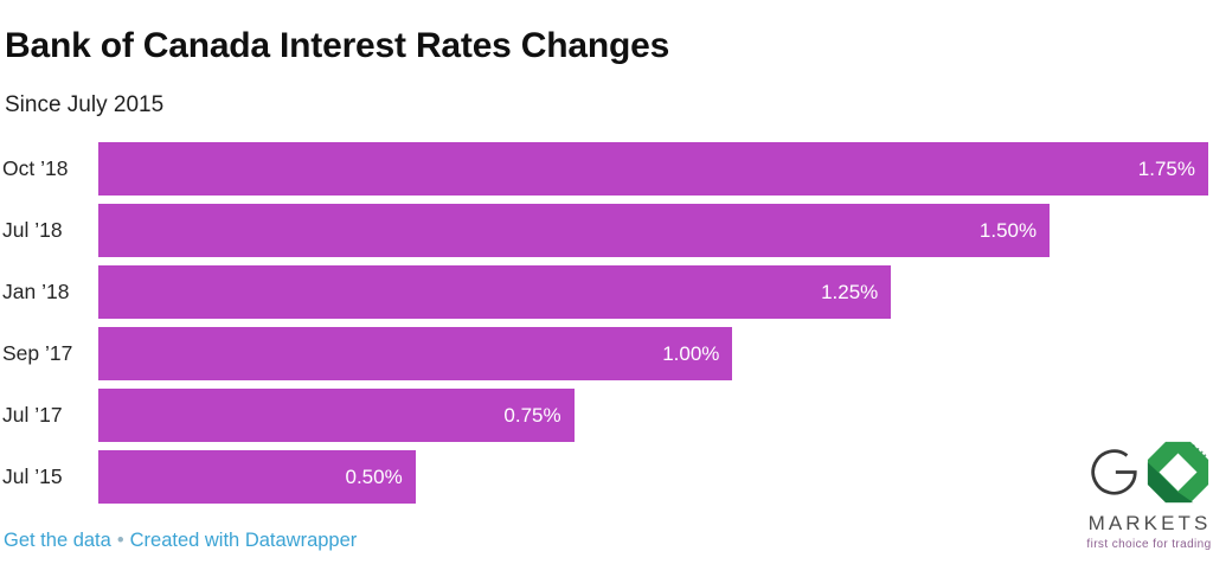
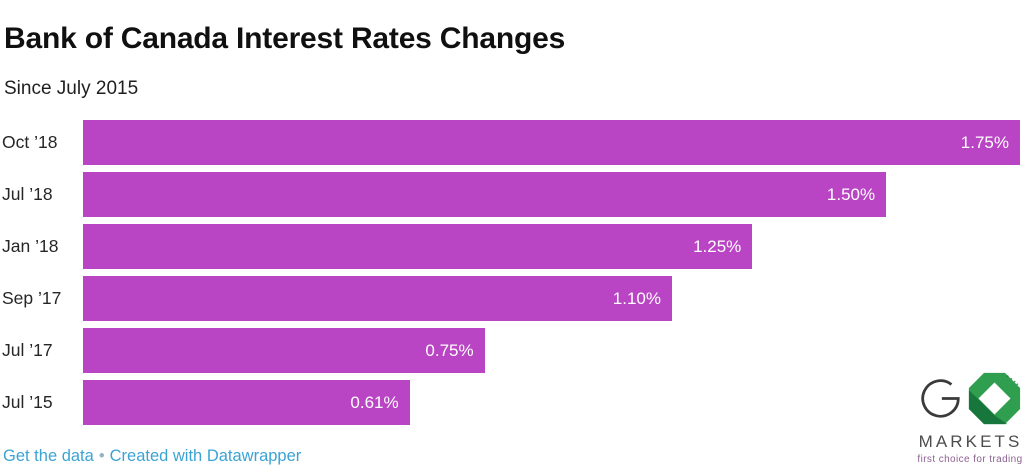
Sep ’17: 1.00% -> 1.10%
Jul ’15: 0.50% -> 0.61%
